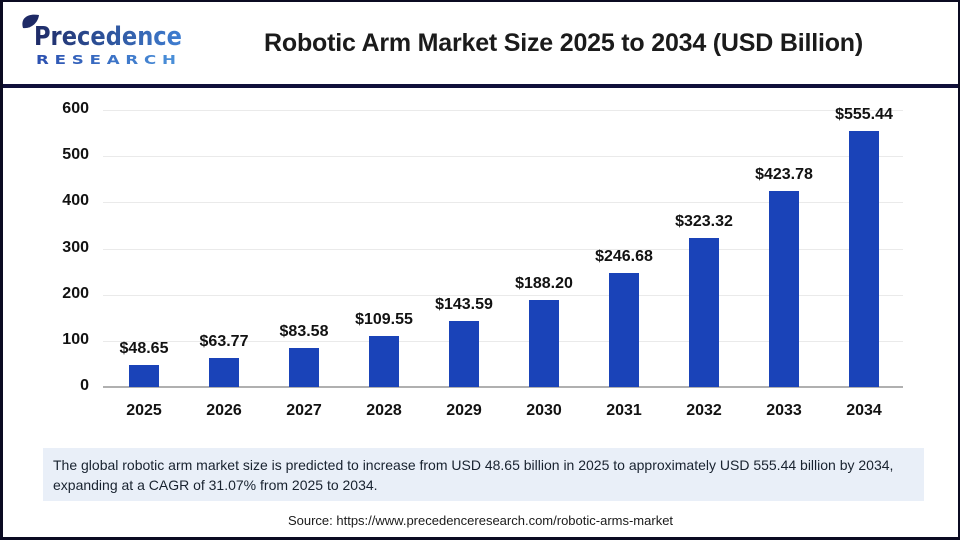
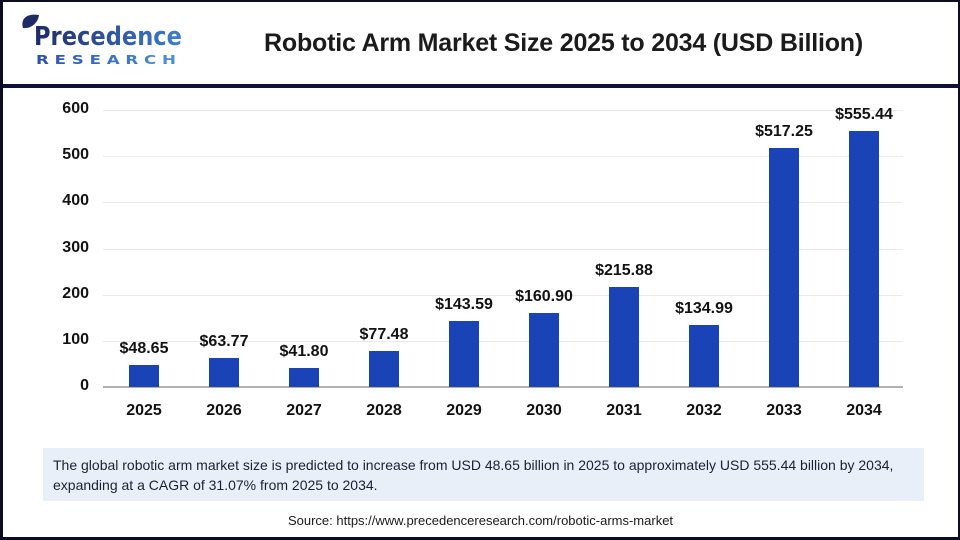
2027: $83.58 -> $41.80
2028: $109.55 -> $77.48
2030: $188.20 -> $160.90
2031: $246.68 -> $215.88
2032: $323.32 -> $134.99
2033: $423.78 -> $517.25
